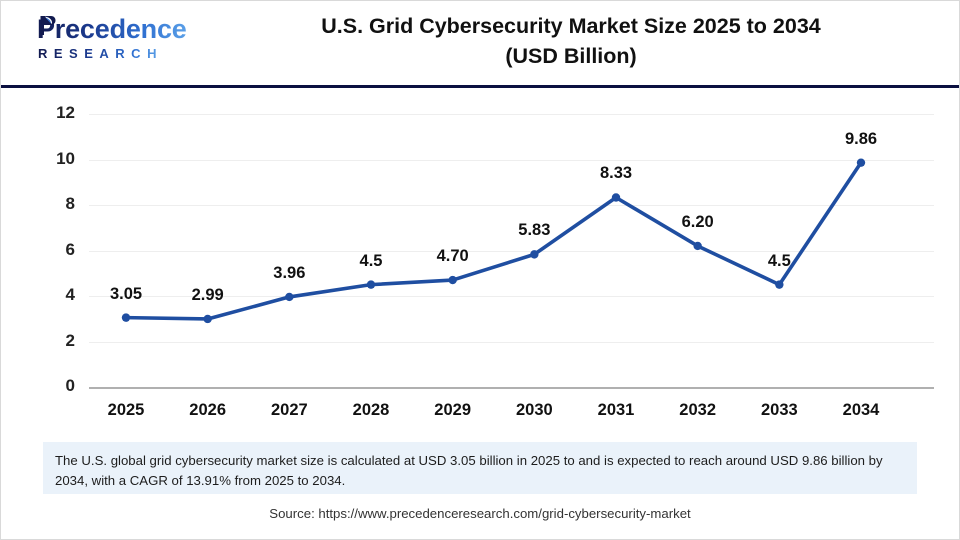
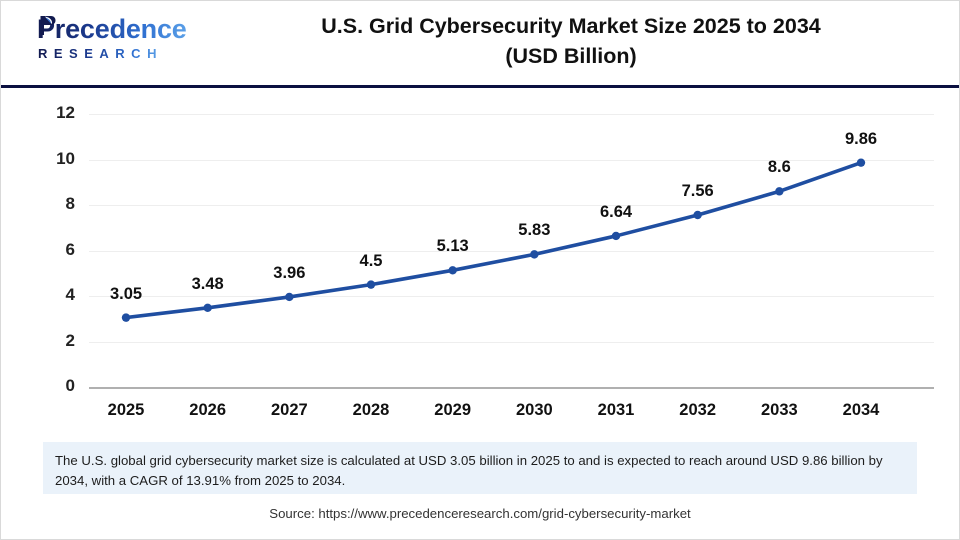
2026: 2.99 -> 3.48
2029: 4.70 -> 5.13
2031: 8.33 -> 6.64
2032: 6.20 -> 7.56
2033: 4.5 -> 8.6
